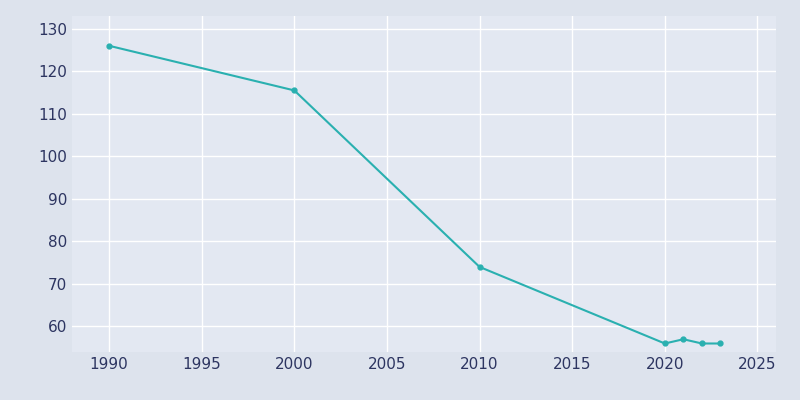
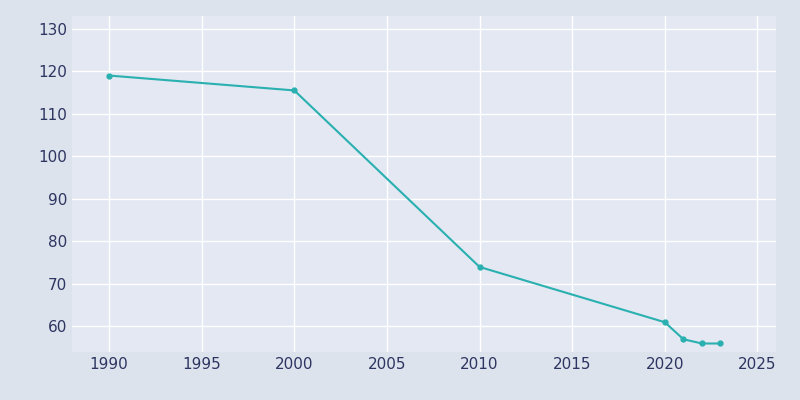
1990: 126.0 -> 119.0
2020: 56.0 -> 61.0
